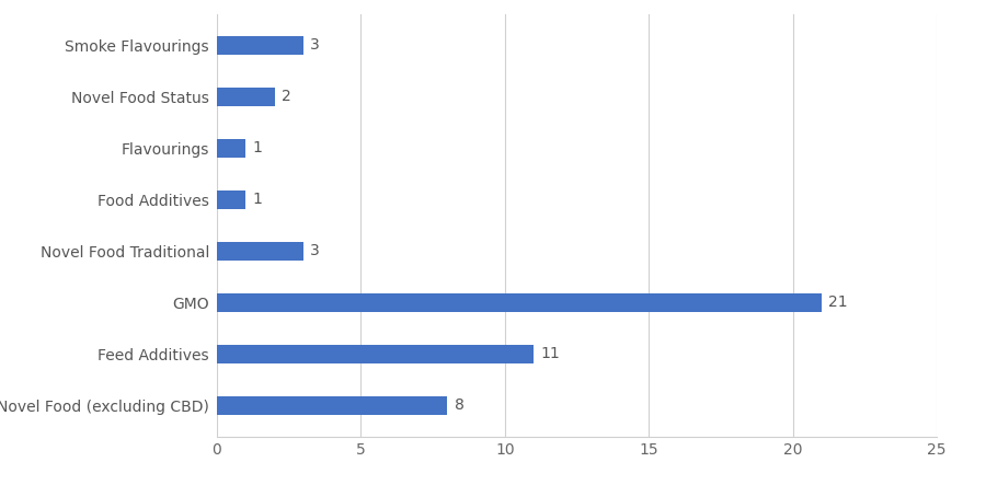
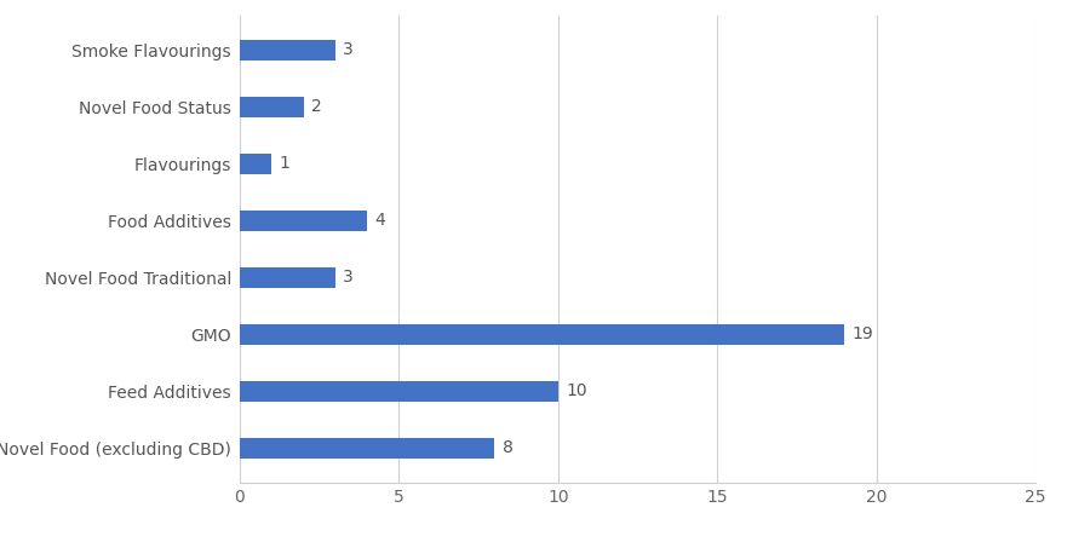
Food Additives: 1 -> 4
GMO: 21 -> 19
Feed Additives: 11 -> 10
